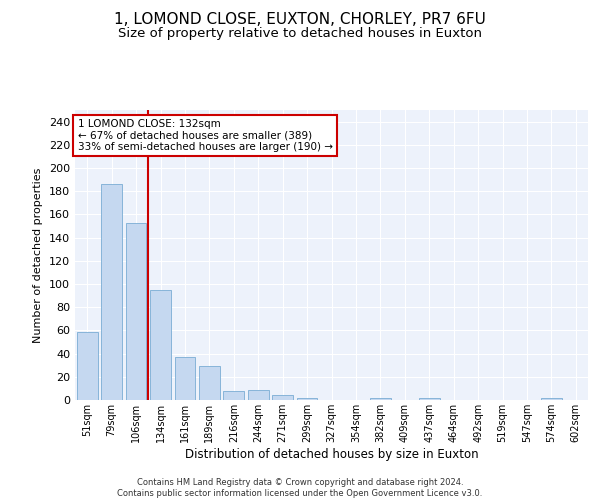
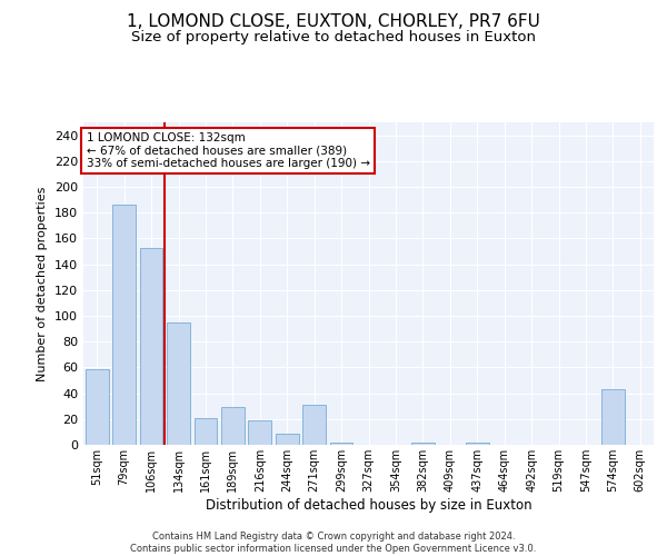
161sqm: 37 -> 21
216sqm: 8 -> 19
271sqm: 4 -> 31
574sqm: 2 -> 43
